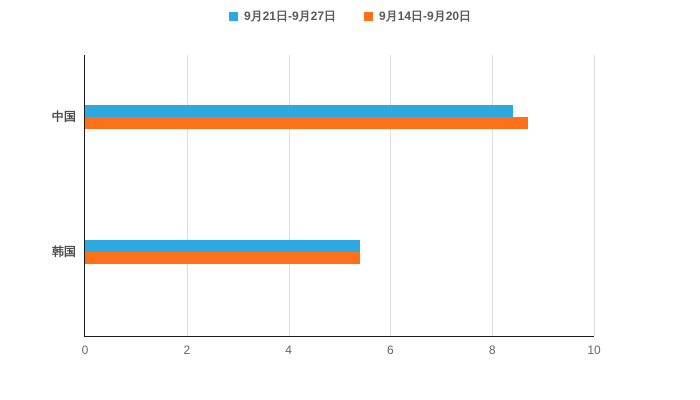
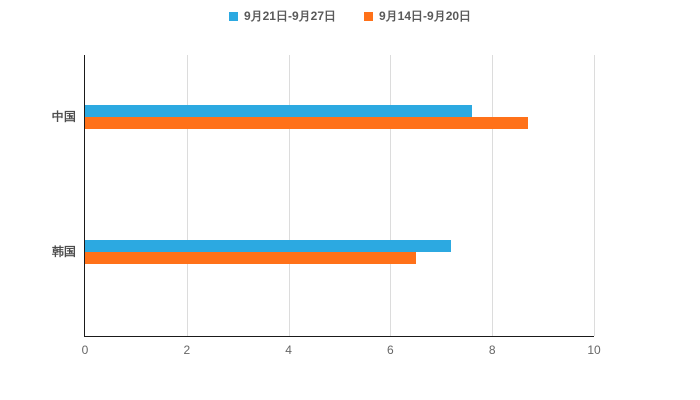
9月21日-9月27日/中国: 8.4 -> 7.6
9月21日-9月27日/韩国: 5.4 -> 7.2
9月14日-9月20日/韩国: 5.4 -> 6.5
